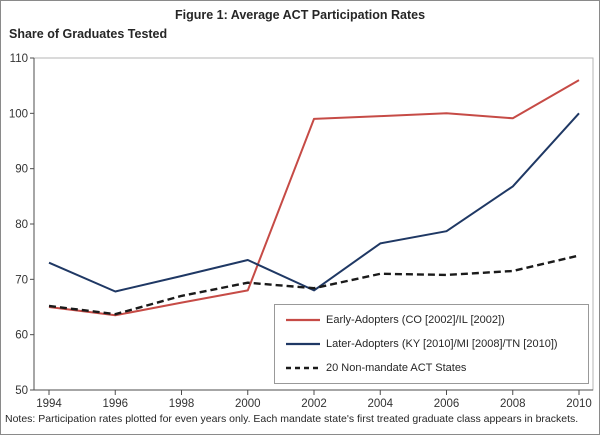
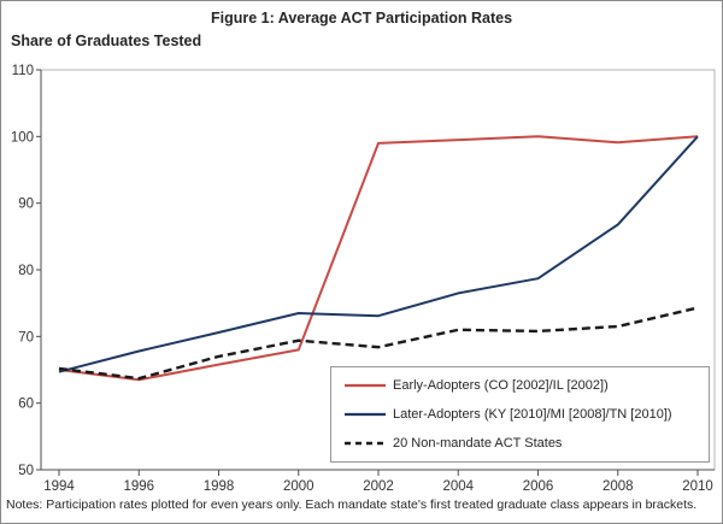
Later-Adopters (KY [2010]/MI [2008]/TN [2010])/1994: 73 -> 65
Later-Adopters (KY [2010]/MI [2008]/TN [2010])/2002: 68 -> 73
Early-Adopters (CO [2002]/IL [2002])/2010: 106 -> 100
